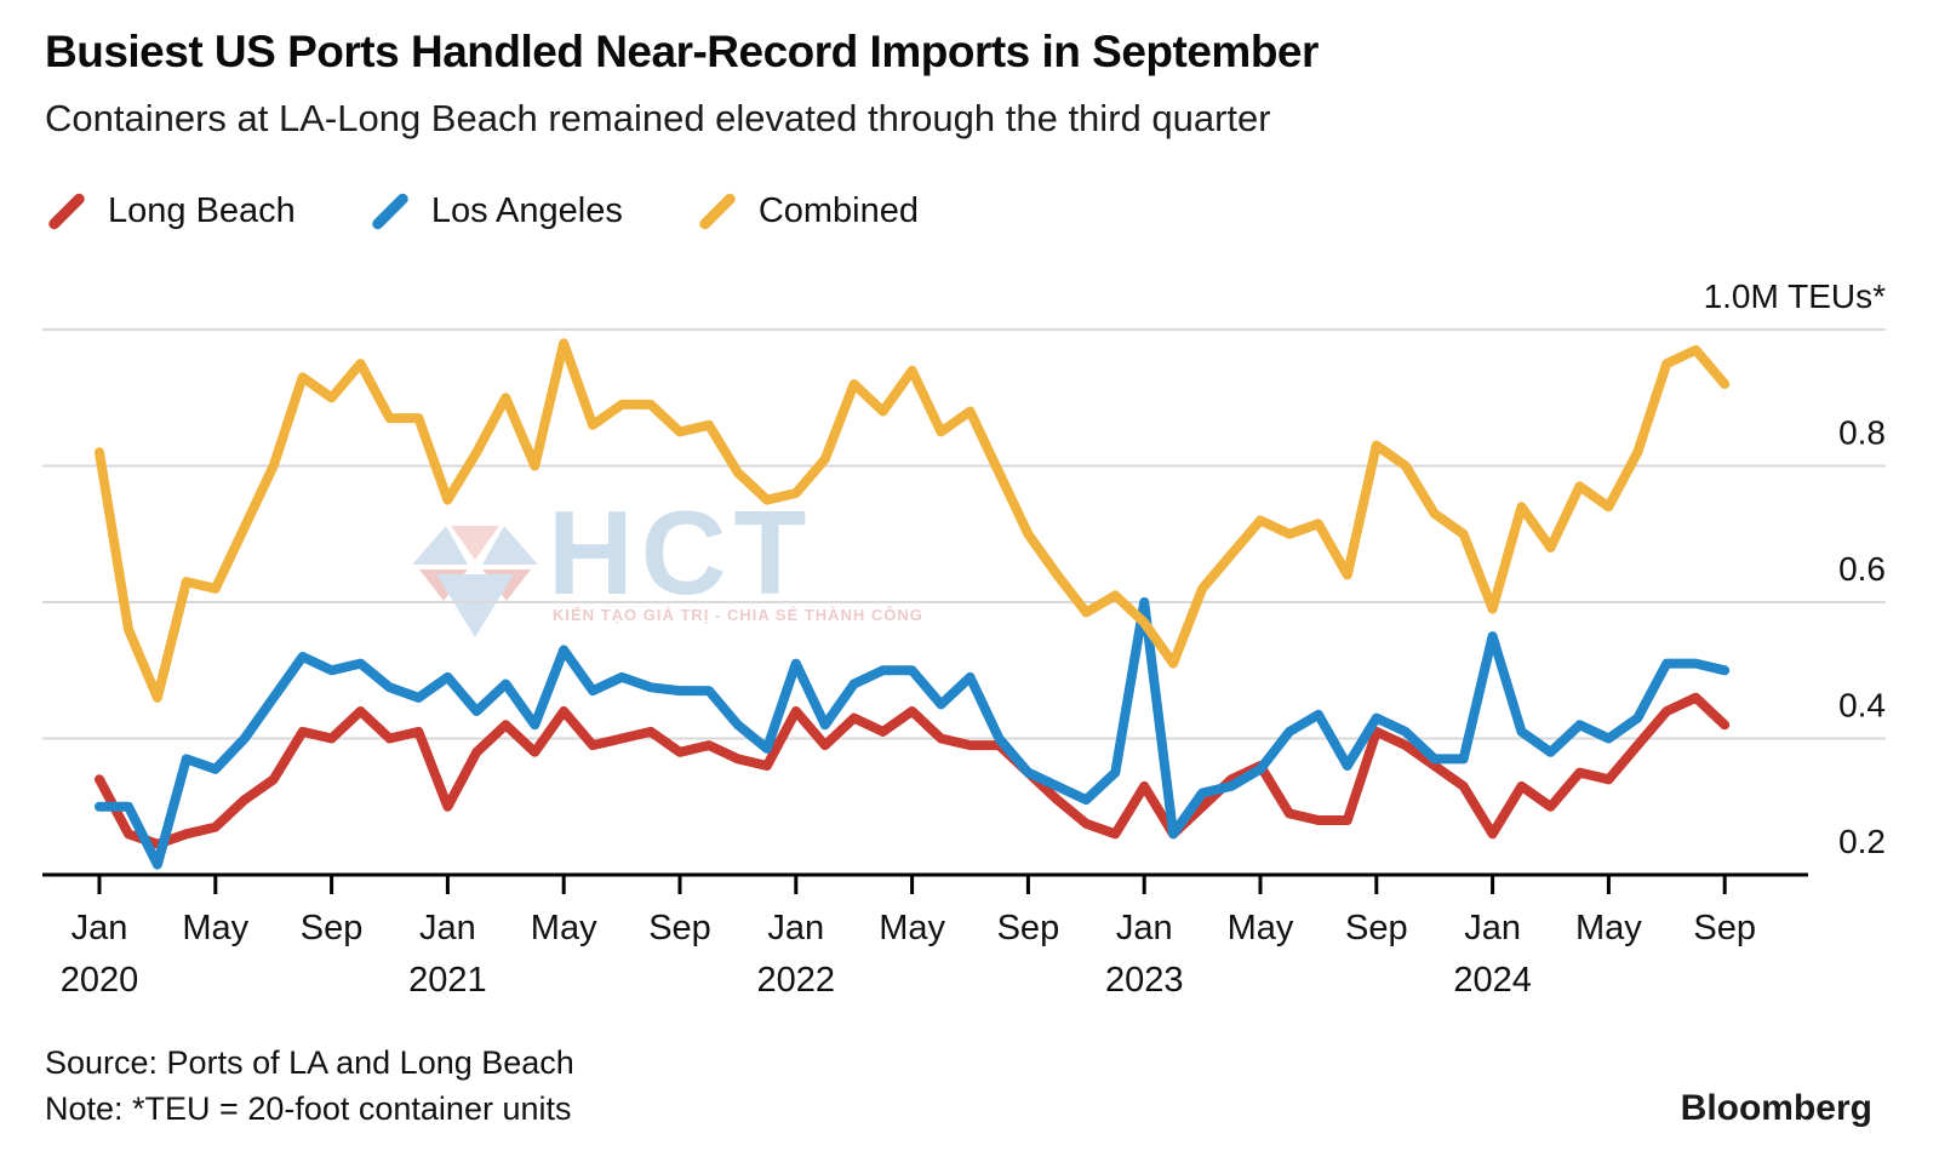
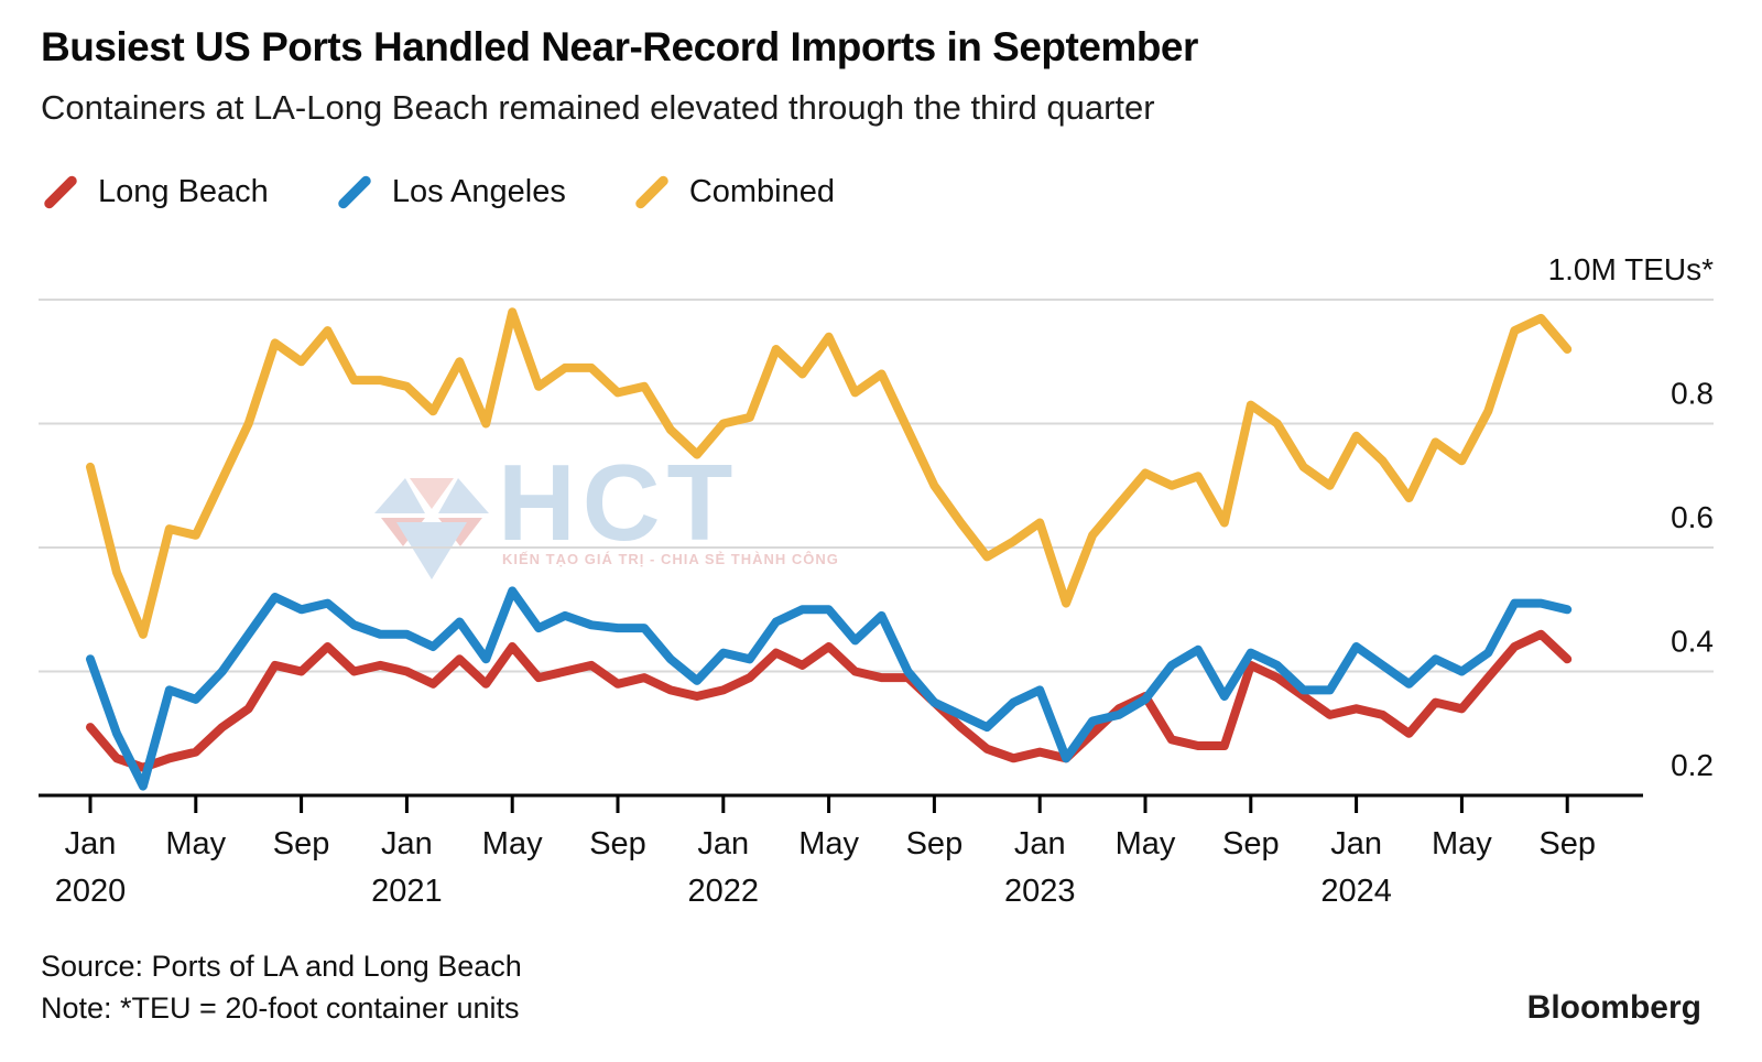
Long Beach/Jan 2020: 0.34 -> 0.31
Los Angeles/Jan 2020: 0.30 -> 0.42
Combined/Jan 2020: 0.82 -> 0.73
Long Beach/Jan 2021: 0.30 -> 0.40
Los Angeles/Jan 2021: 0.49 -> 0.46
Combined/Jan 2021: 0.75 -> 0.86
Long Beach/Jan 2022: 0.44 -> 0.37
Los Angeles/Jan 2022: 0.51 -> 0.43
Combined/Jan 2022: 0.76 -> 0.80
Long Beach/Jan 2023: 0.33 -> 0.27
Los Angeles/Jan 2023: 0.60 -> 0.37
Combined/Jan 2023: 0.57 -> 0.64
Long Beach/Jan 2024: 0.26 -> 0.34
Los Angeles/Jan 2024: 0.55 -> 0.44
Combined/Jan 2024: 0.59 -> 0.78
